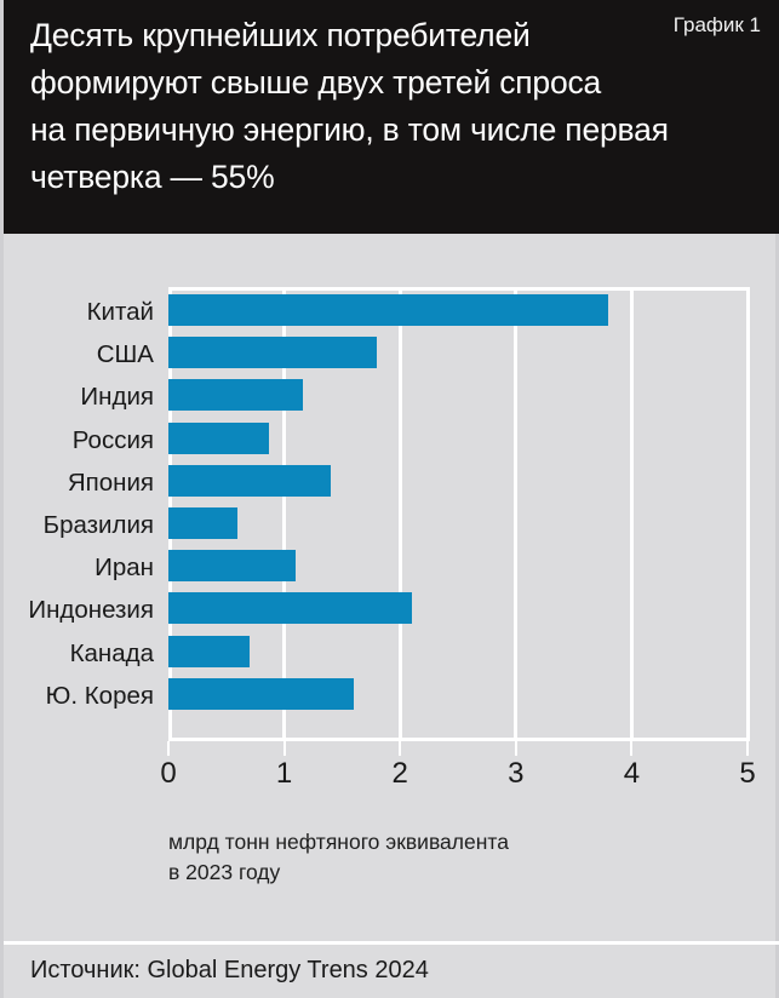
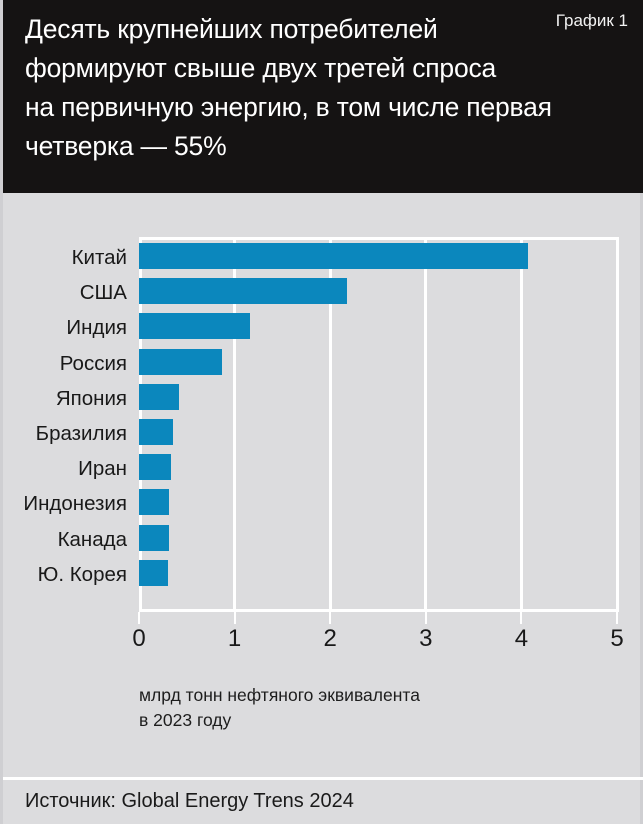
Китай: 3.8 -> 4.1
США: 1.8 -> 2.2
Япония: 1.4 -> 0.4
Бразилия: 0.6 -> 0.4
Иран: 1.1 -> 0.3
Индонезия: 2.1 -> 0.3
Канада: 0.7 -> 0.3
Ю. Корея: 1.6 -> 0.3
